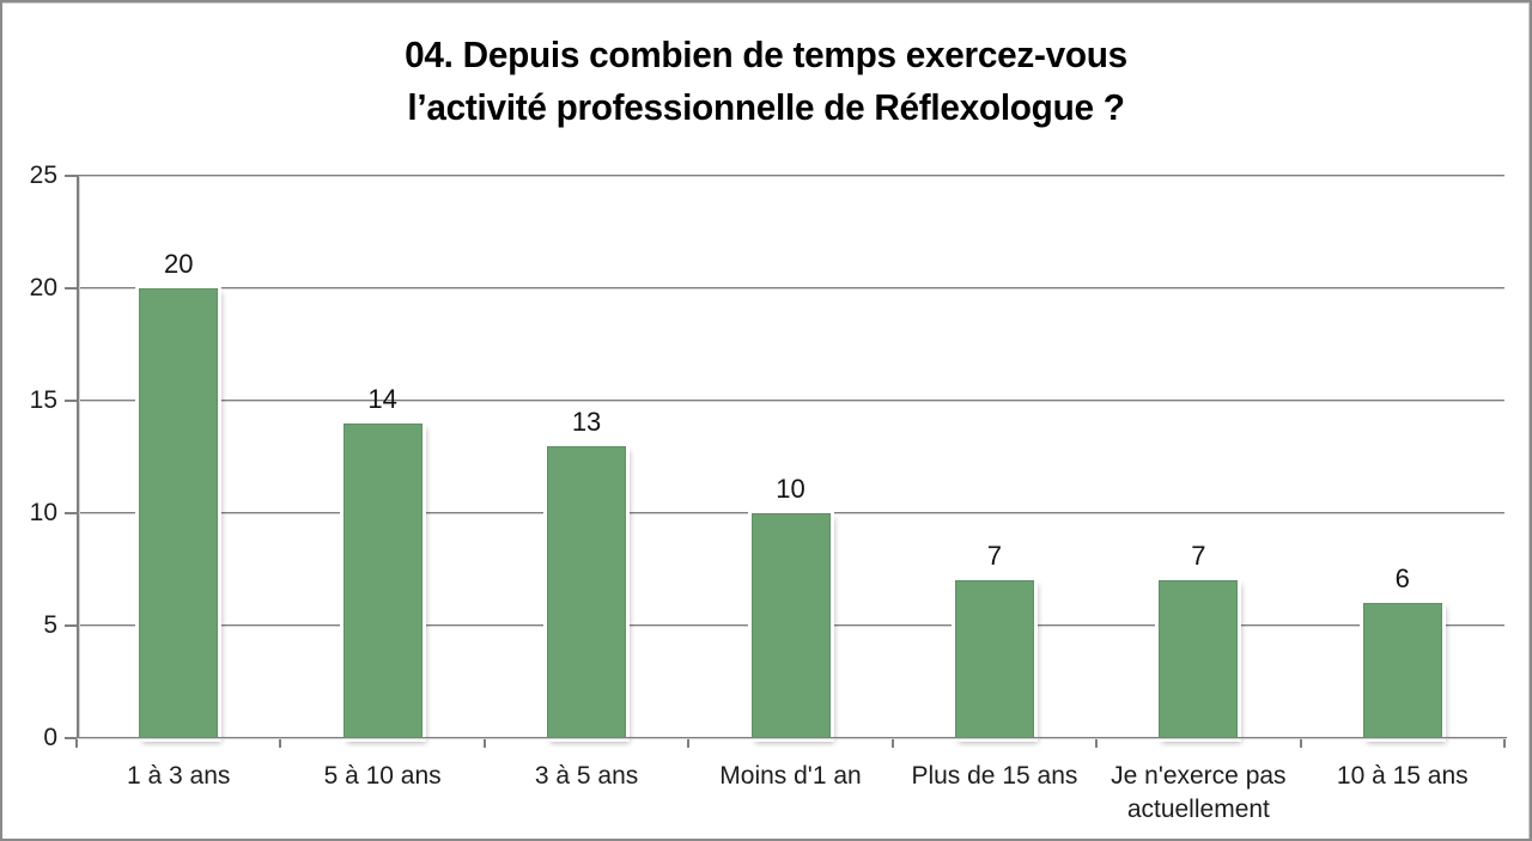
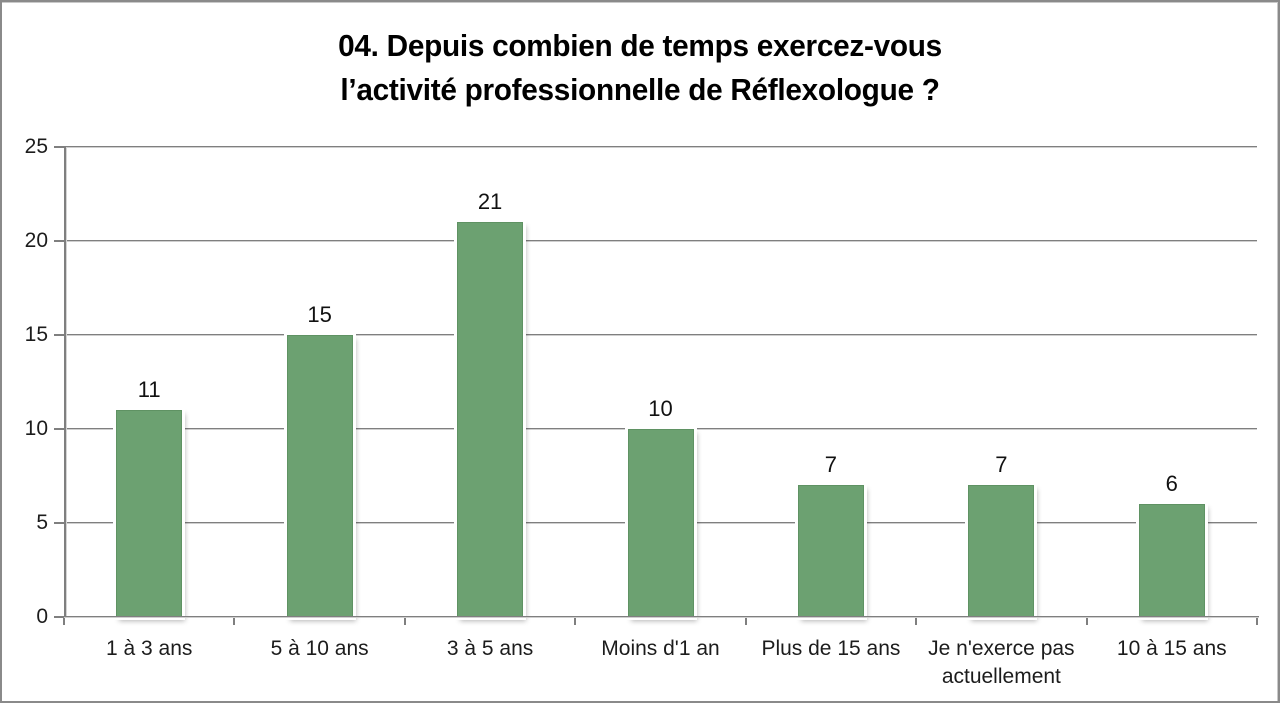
1 à 3 ans: 20 -> 11
5 à 10 ans: 14 -> 15
3 à 5 ans: 13 -> 21
